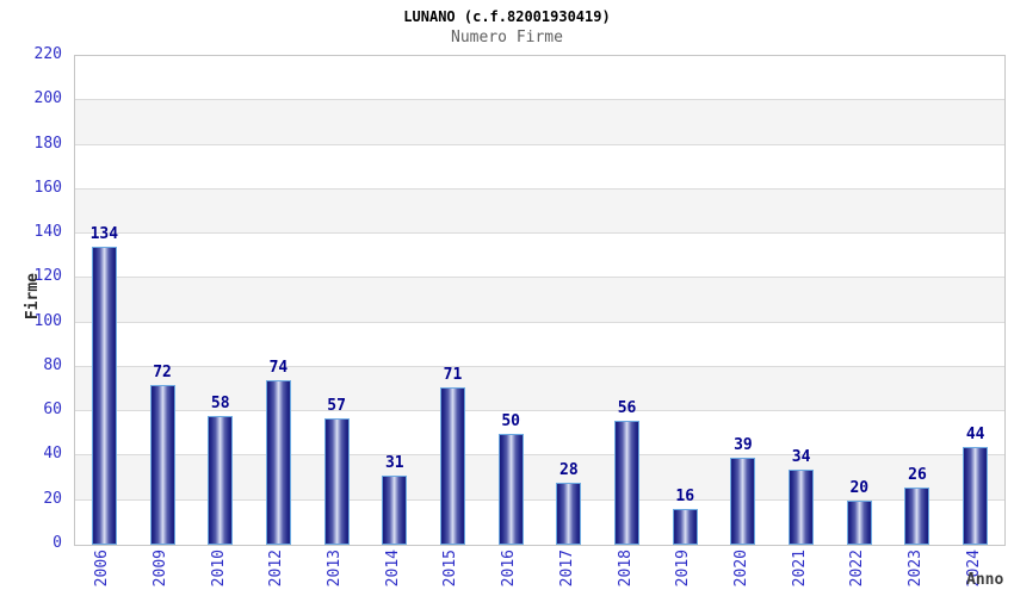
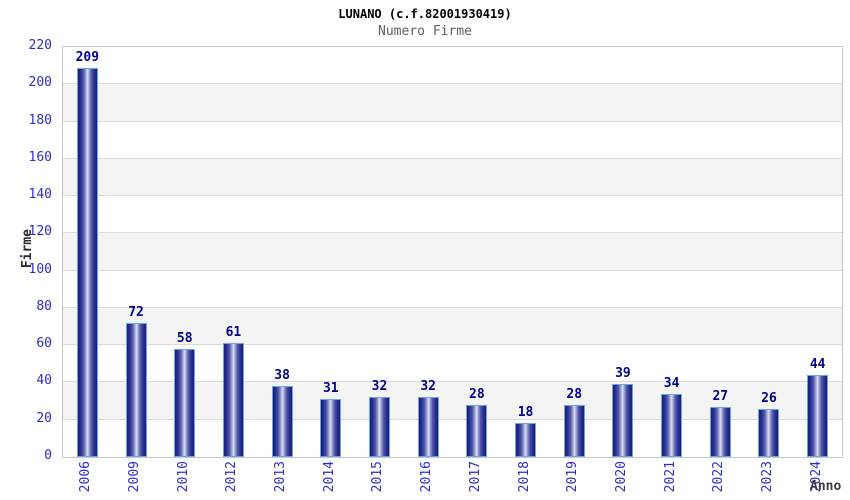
2006: 134 -> 209
2012: 74 -> 61
2013: 57 -> 38
2015: 71 -> 32
2016: 50 -> 32
2018: 56 -> 18
2019: 16 -> 28
2022: 20 -> 27
